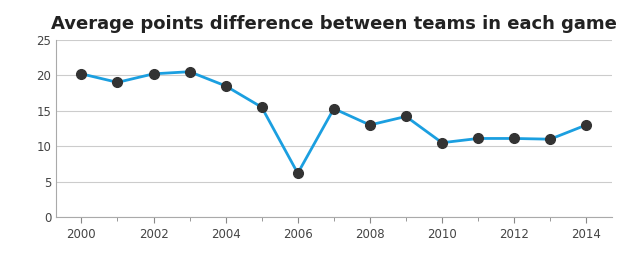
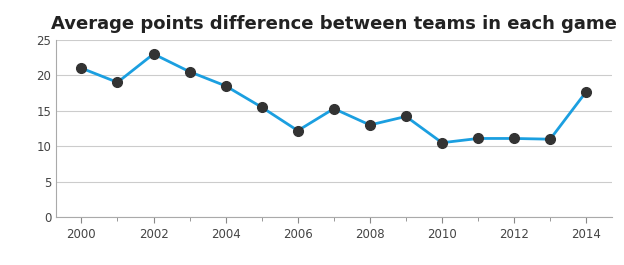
2000: 20.2 -> 21.0
2002: 20.2 -> 23.0
2006: 6.2 -> 12.2
2014: 13.0 -> 17.7
